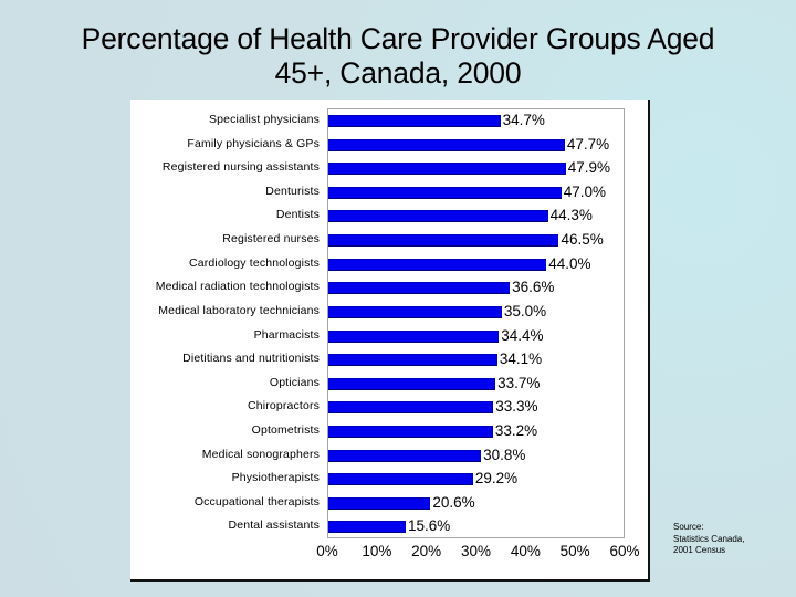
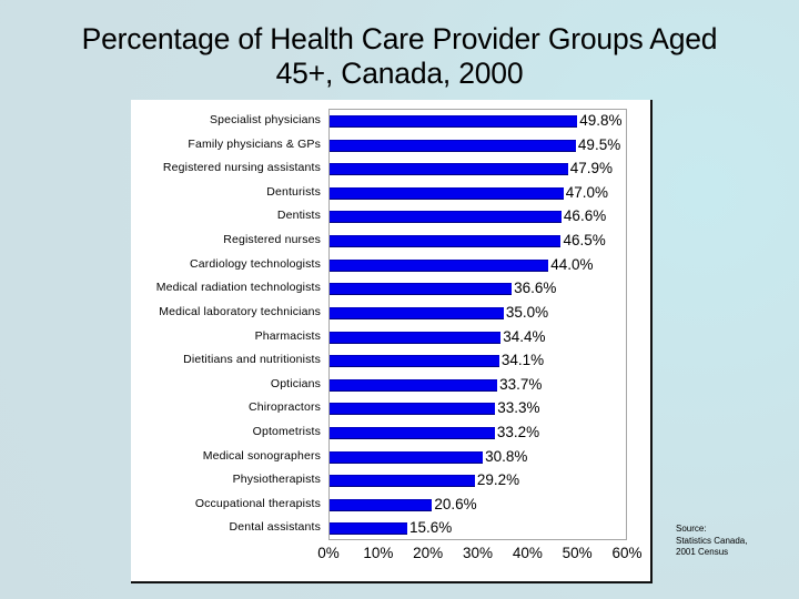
Specialist physicians: 34.7% -> 49.8%
Family physicians & GPs: 47.7% -> 49.5%
Dentists: 44.3% -> 46.6%
